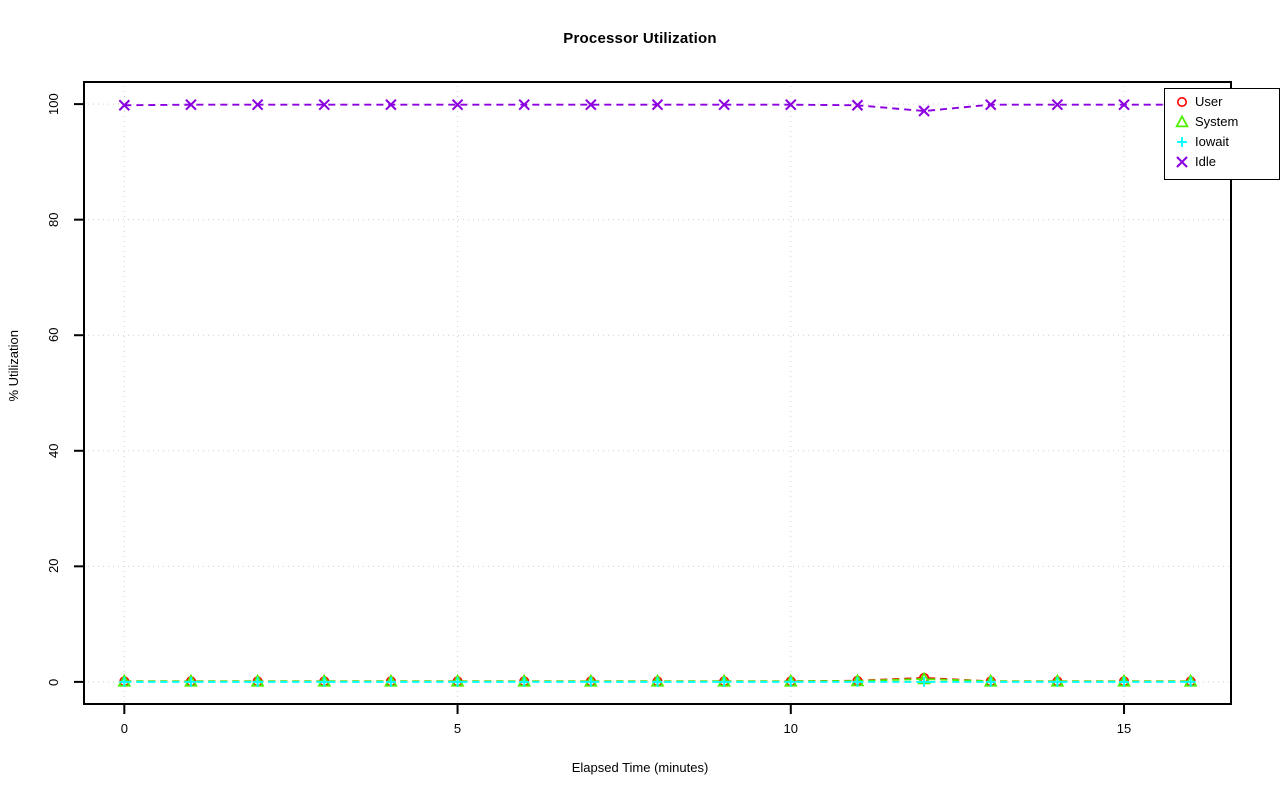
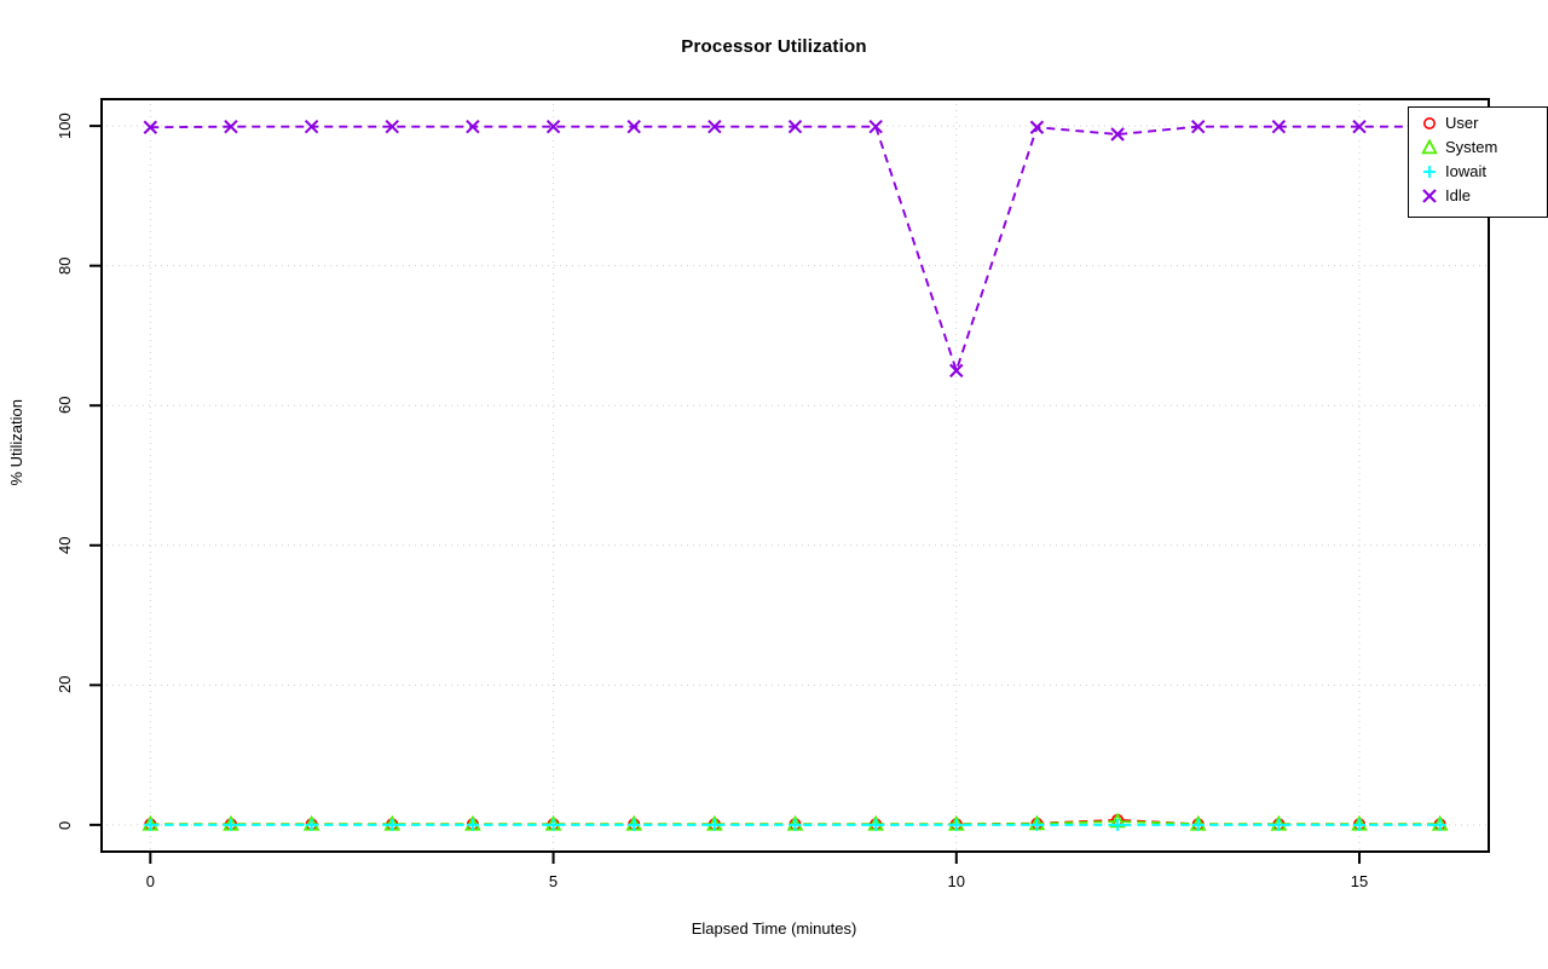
Idle/10: 100 -> 65
